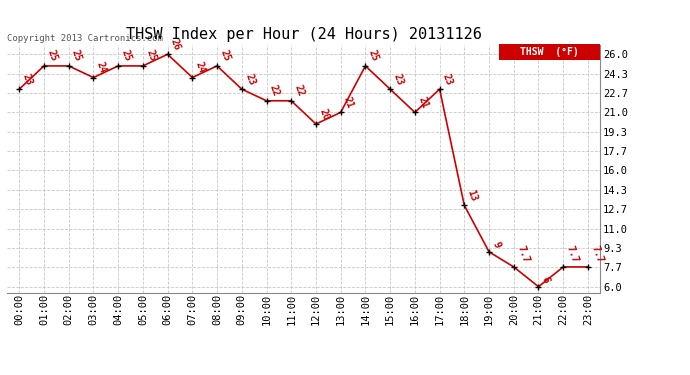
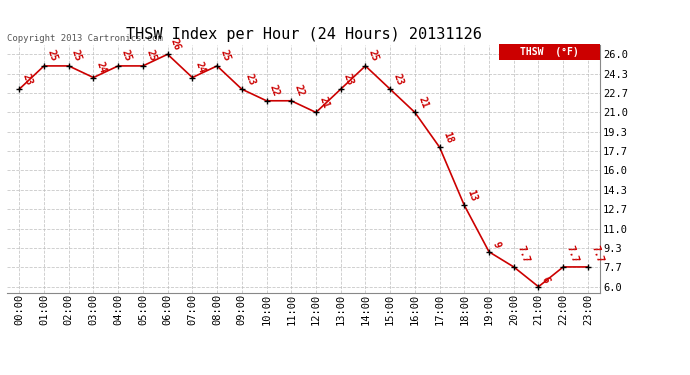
12:00: 20 -> 21
13:00: 21 -> 23
17:00: 23 -> 18
